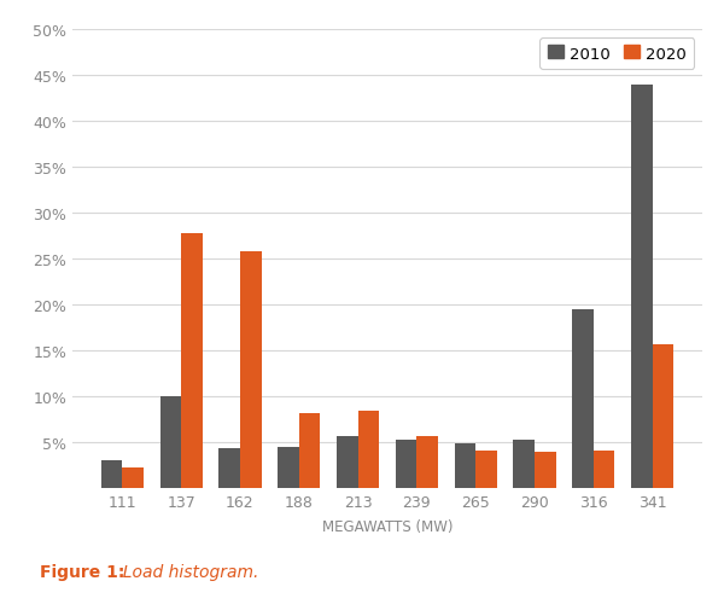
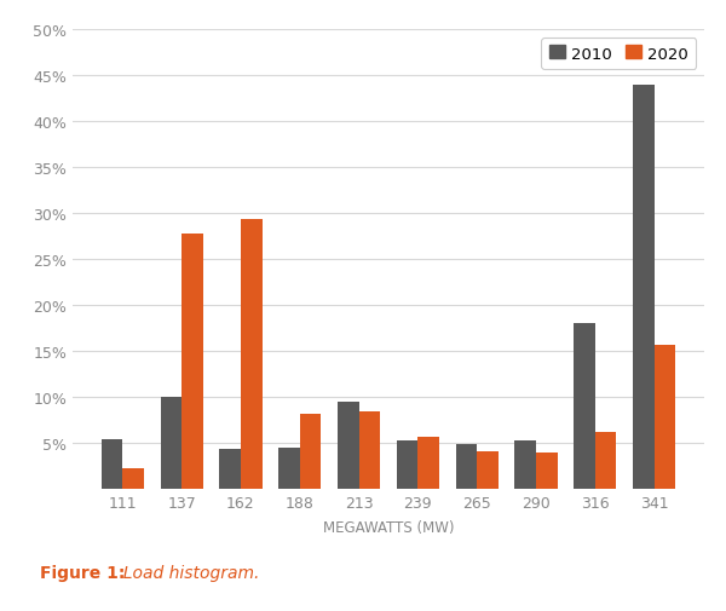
2010/111: 3.0% -> 5.4%
2020/162: 25.8% -> 29.4%
2010/213: 5.7% -> 9.4%
2010/316: 19.5% -> 18.0%
2020/316: 4.0% -> 6.2%
